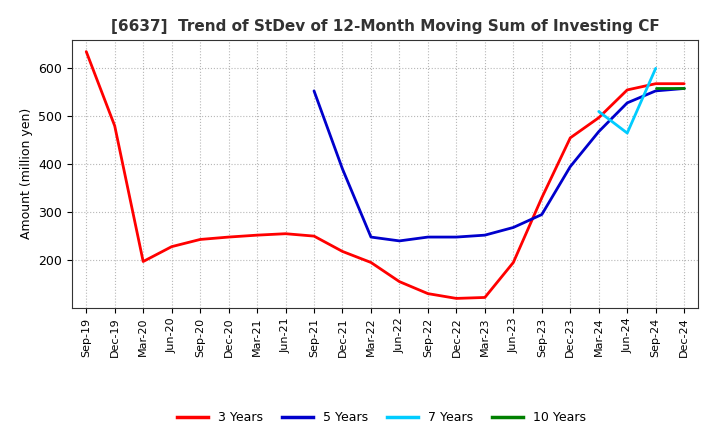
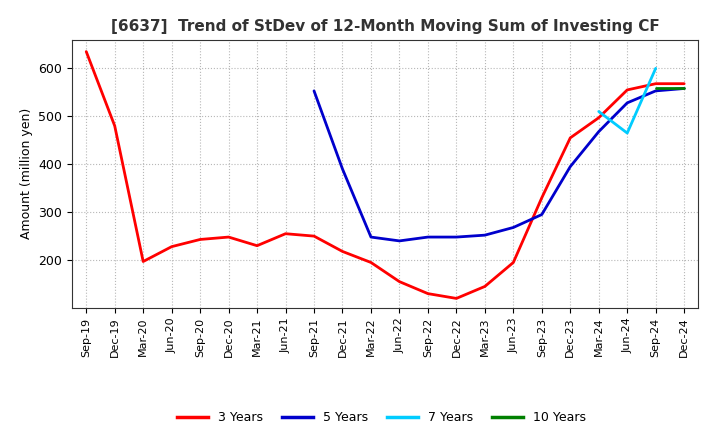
3 Years/Mar-21: 252 -> 230
3 Years/Mar-23: 122 -> 145
